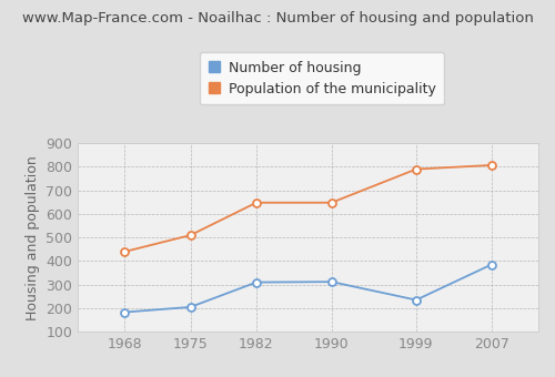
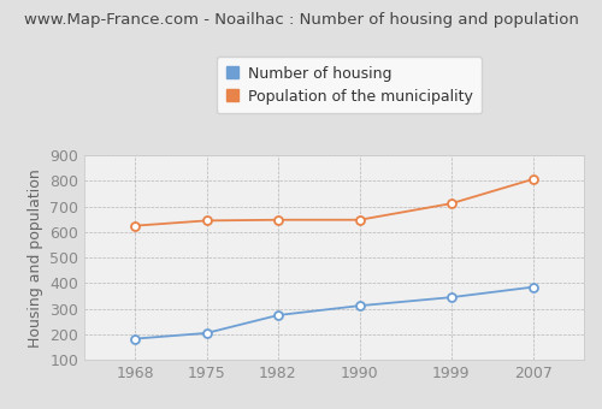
Population of the municipality/1968: 440 -> 625
Population of the municipality/1975: 510 -> 645
Number of housing/1982: 310 -> 275
Number of housing/1999: 235 -> 345
Population of the municipality/1999: 790 -> 712
